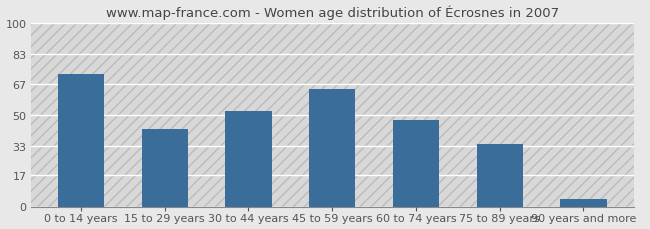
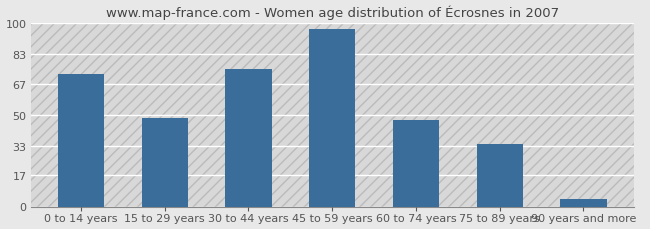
15 to 29 years: 42 -> 48
30 to 44 years: 52 -> 75
45 to 59 years: 64 -> 97
